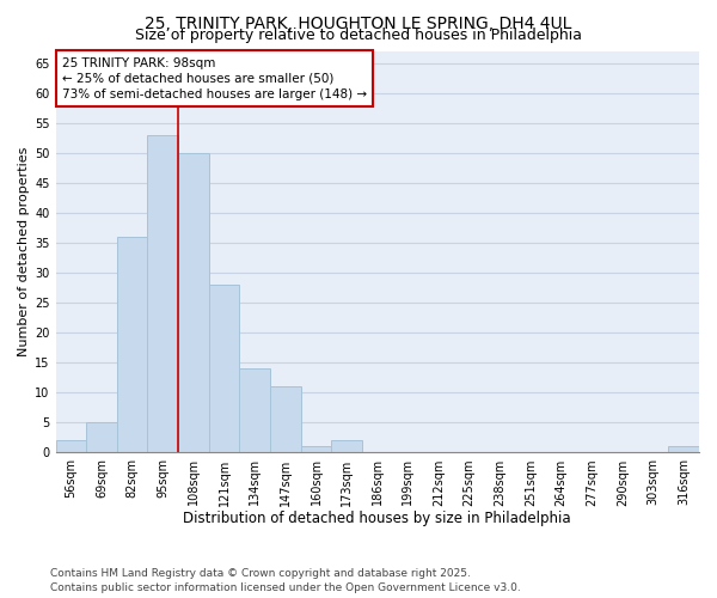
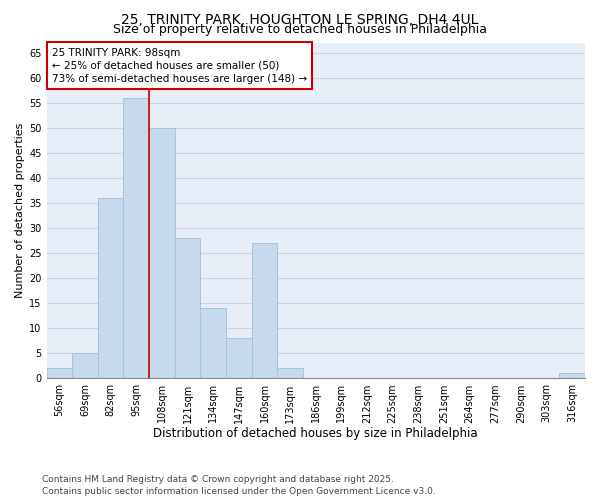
95sqm: 53 -> 56
147sqm: 11 -> 8
160sqm: 1 -> 27
